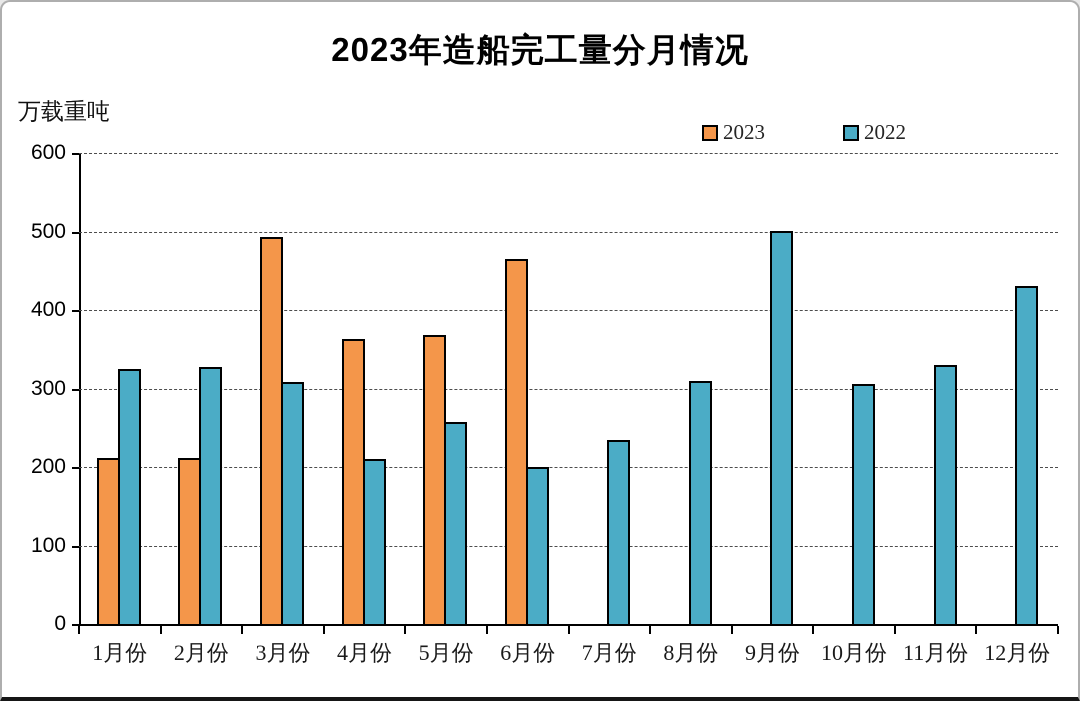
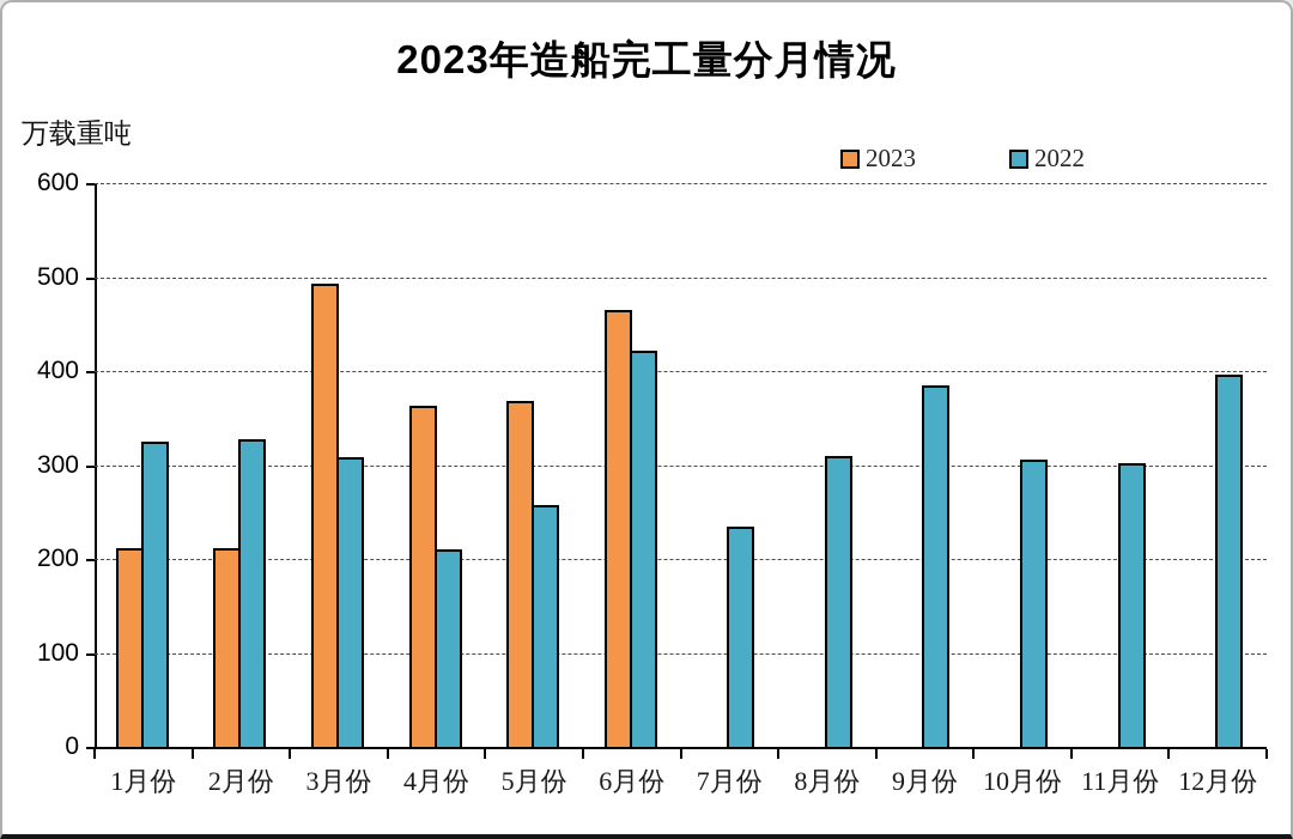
2022/6月份: 200 -> 420
2022/9月份: 500 -> 380
2022/11月份: 330 -> 300
2022/12月份: 430 -> 400
